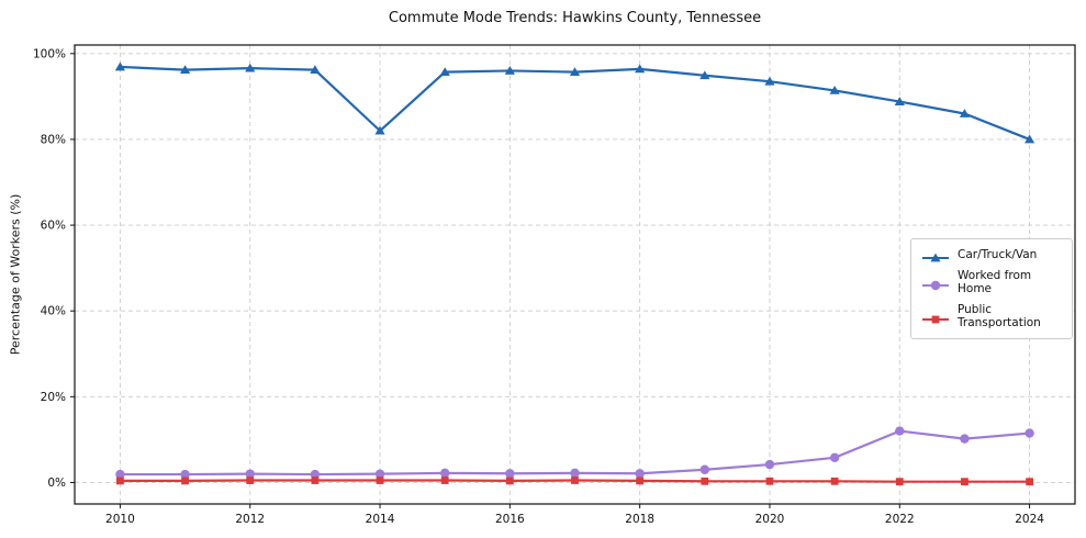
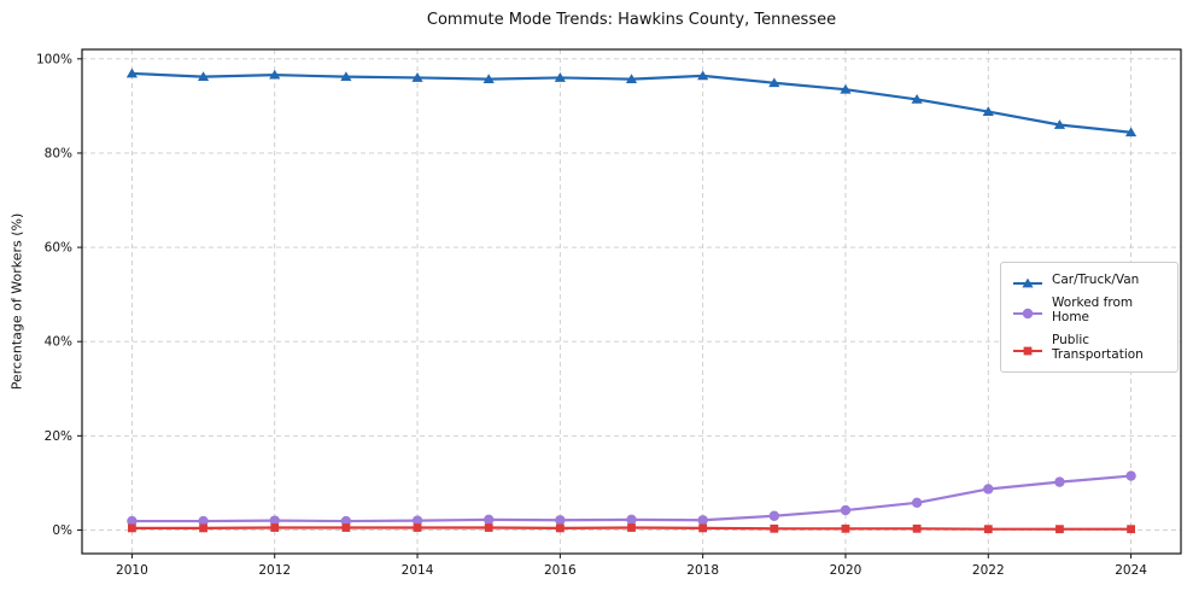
Car/Truck/Van/2014: 82% -> 96%
Worked from Home/2022: 12% -> 9%
Car/Truck/Van/2024: 80% -> 84%
